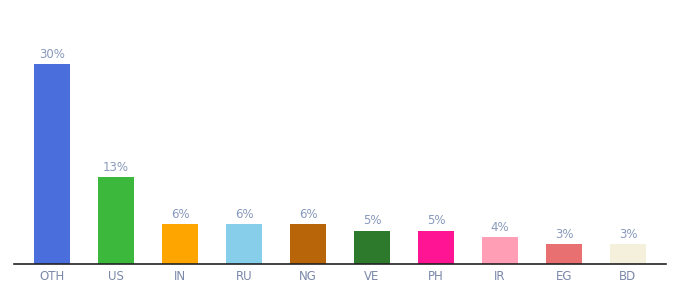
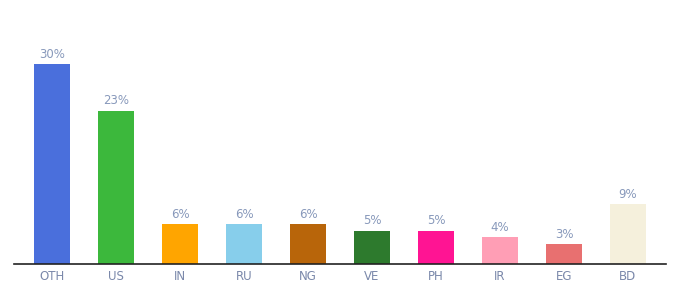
US: 13% -> 23%
BD: 3% -> 9%
